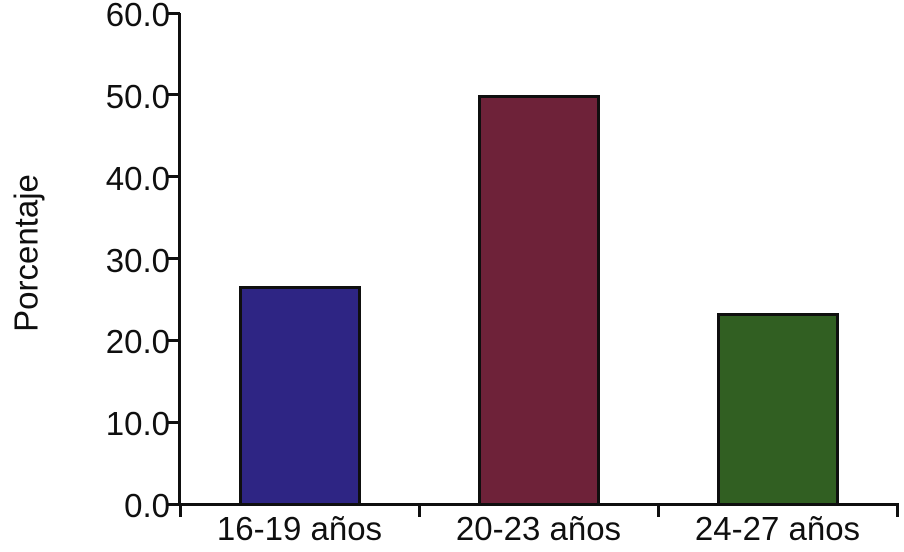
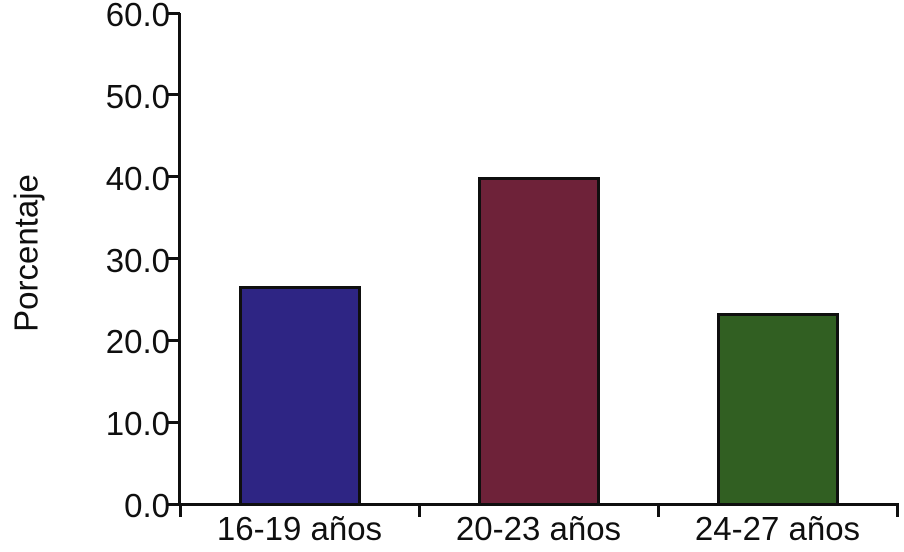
20-23 años: 50 -> 40
